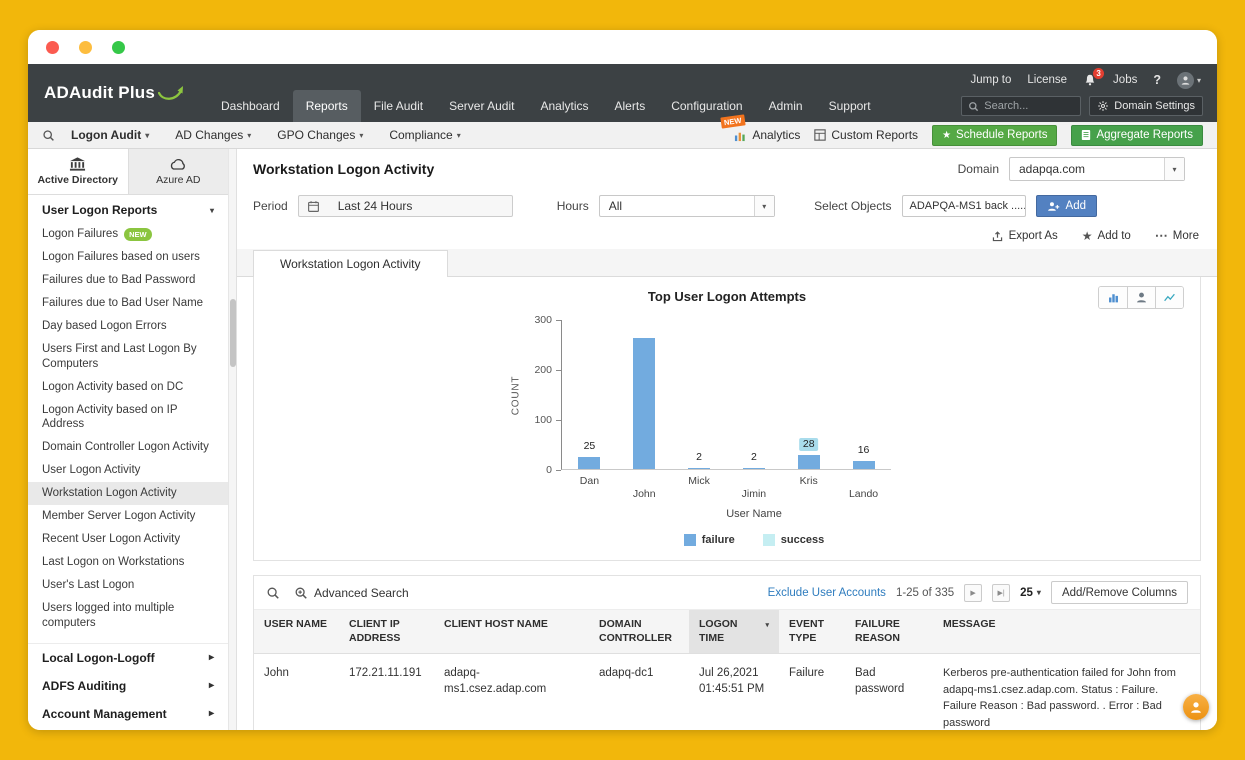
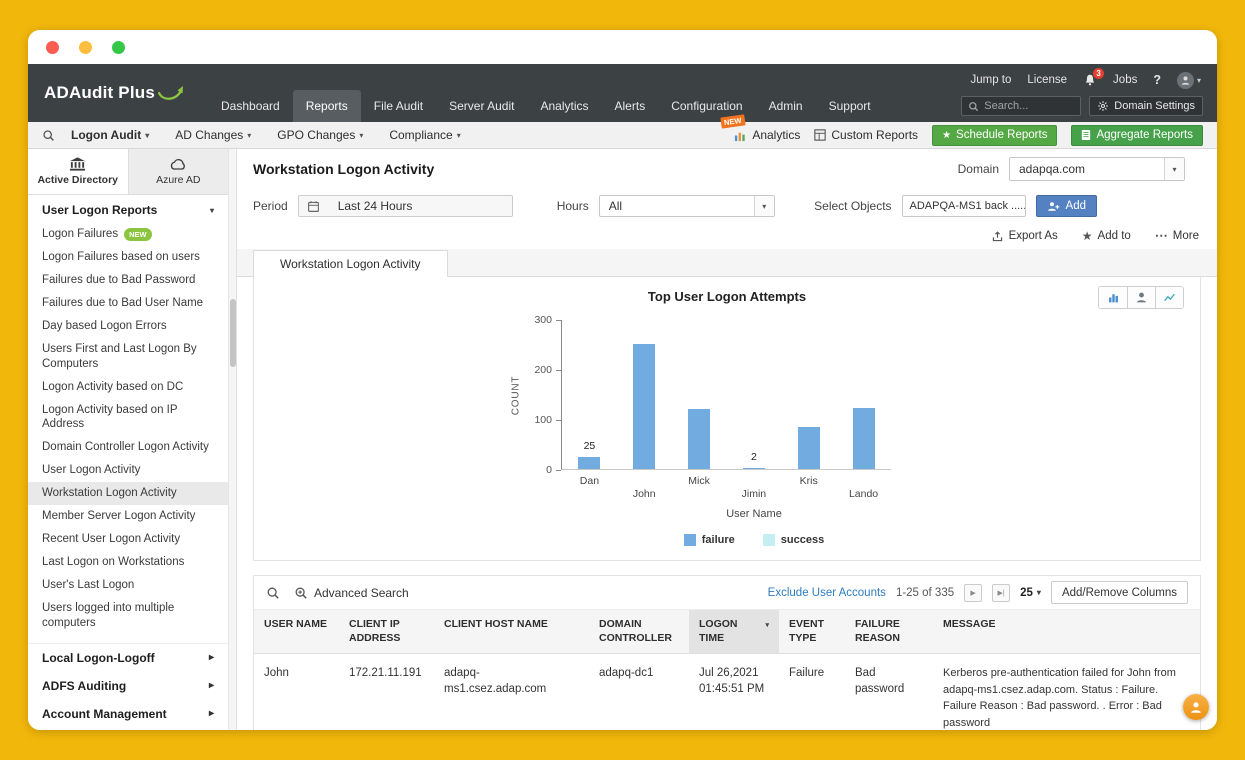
John: 262 -> 251
Mick: 2 -> 121
Kris: 28 -> 84
Lando: 16 -> 123
